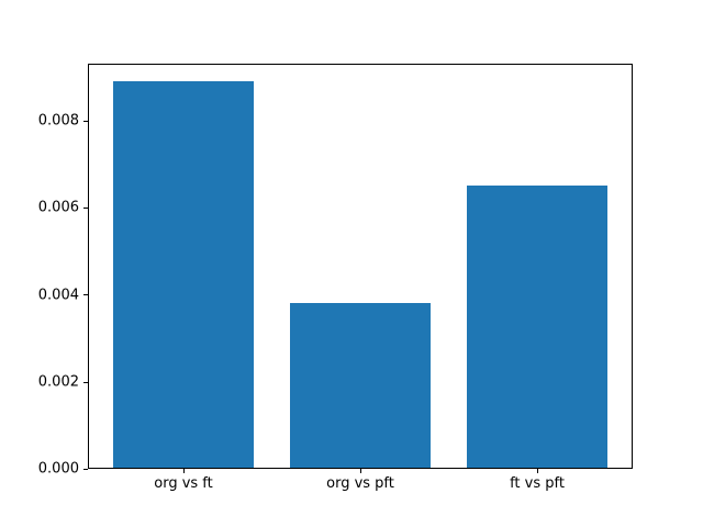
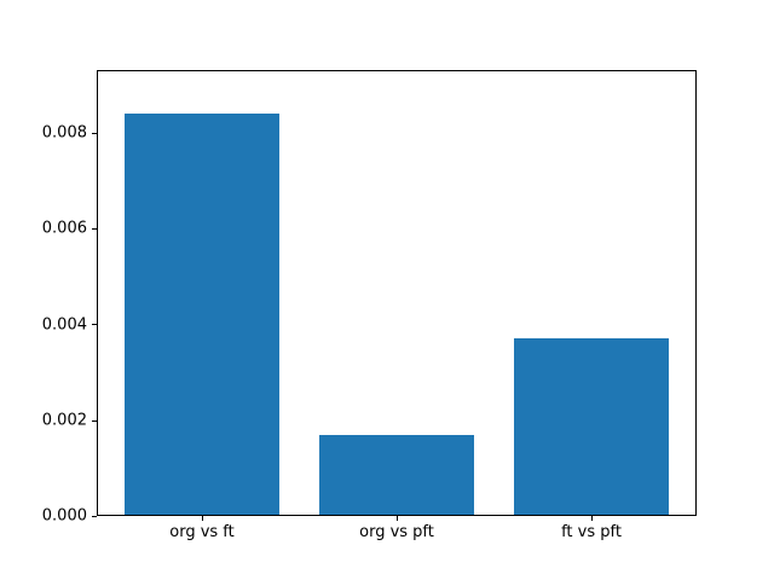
org vs ft: 0.0089 -> 0.0084
org vs pft: 0.0038 -> 0.0017
ft vs pft: 0.0065 -> 0.0037
